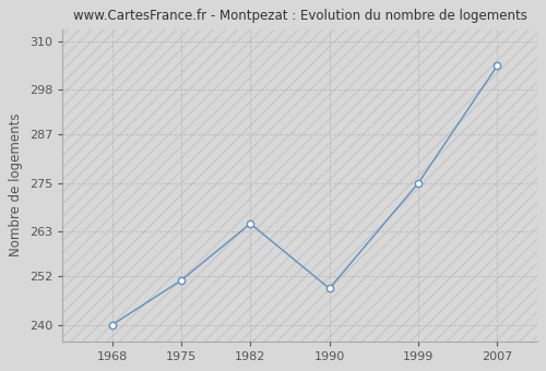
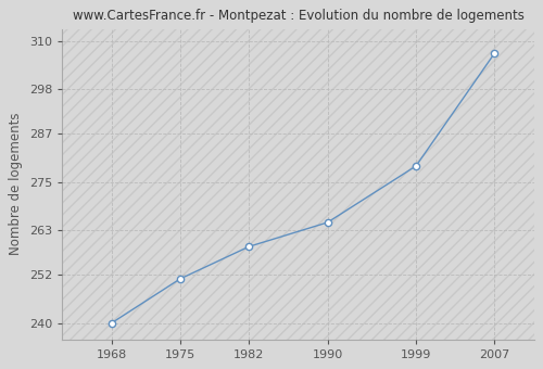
1982: 265 -> 259
1990: 249 -> 265
1999: 275 -> 279
2007: 304 -> 307
